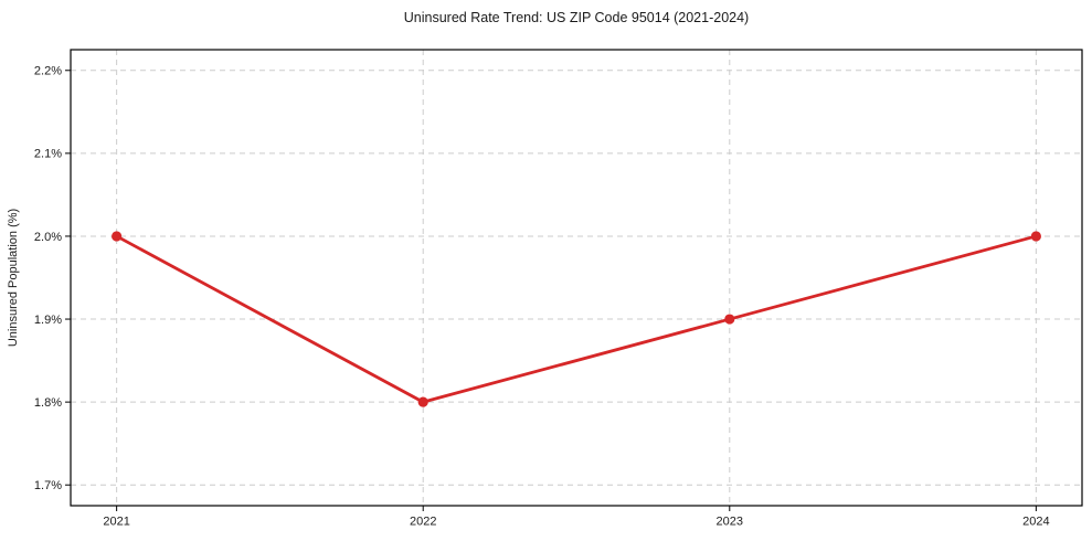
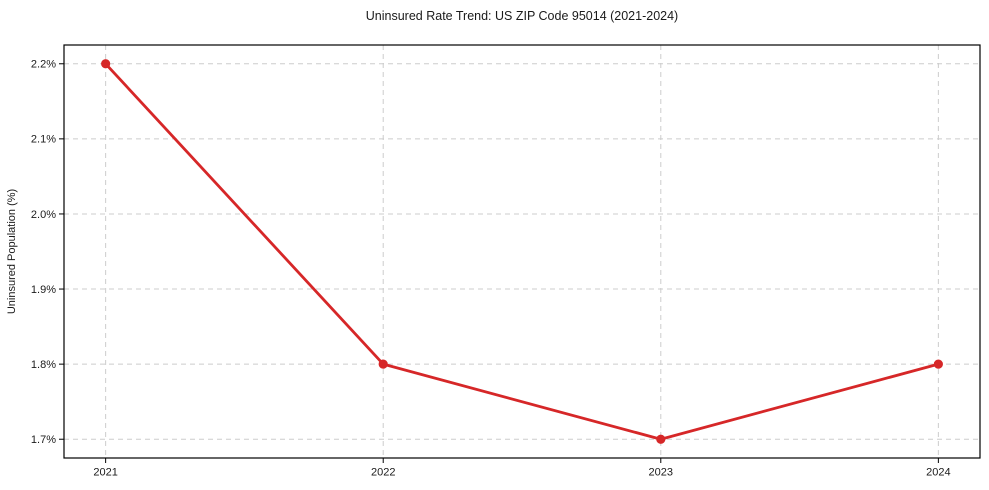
2021: 2.0% -> 2.2%
2023: 1.9% -> 1.7%
2024: 2.0% -> 1.8%
